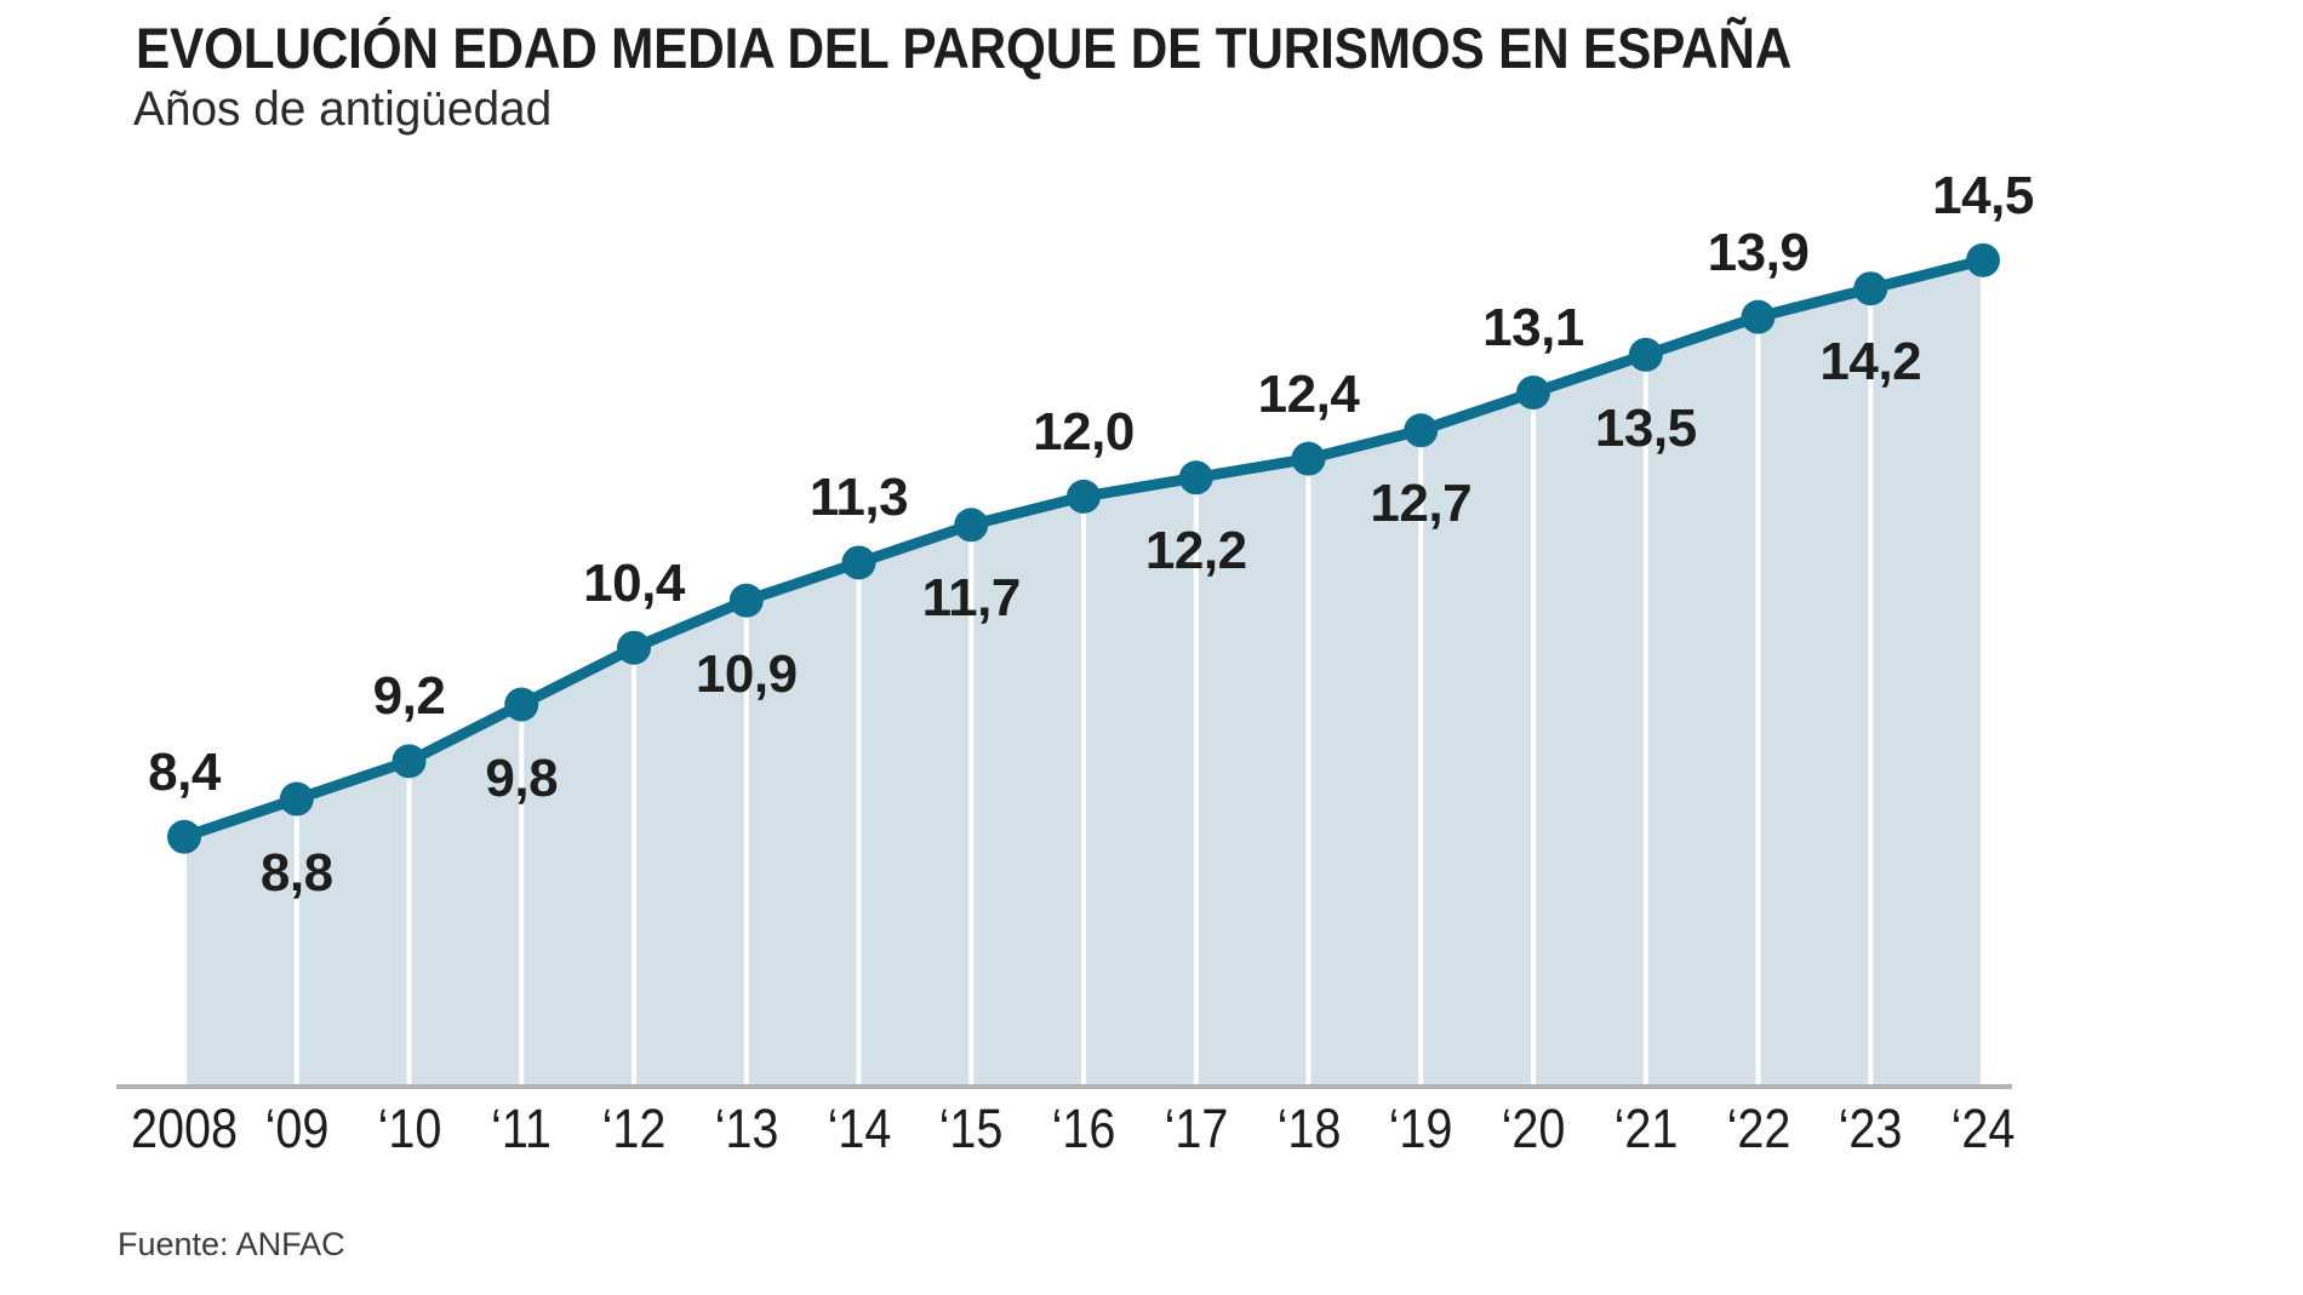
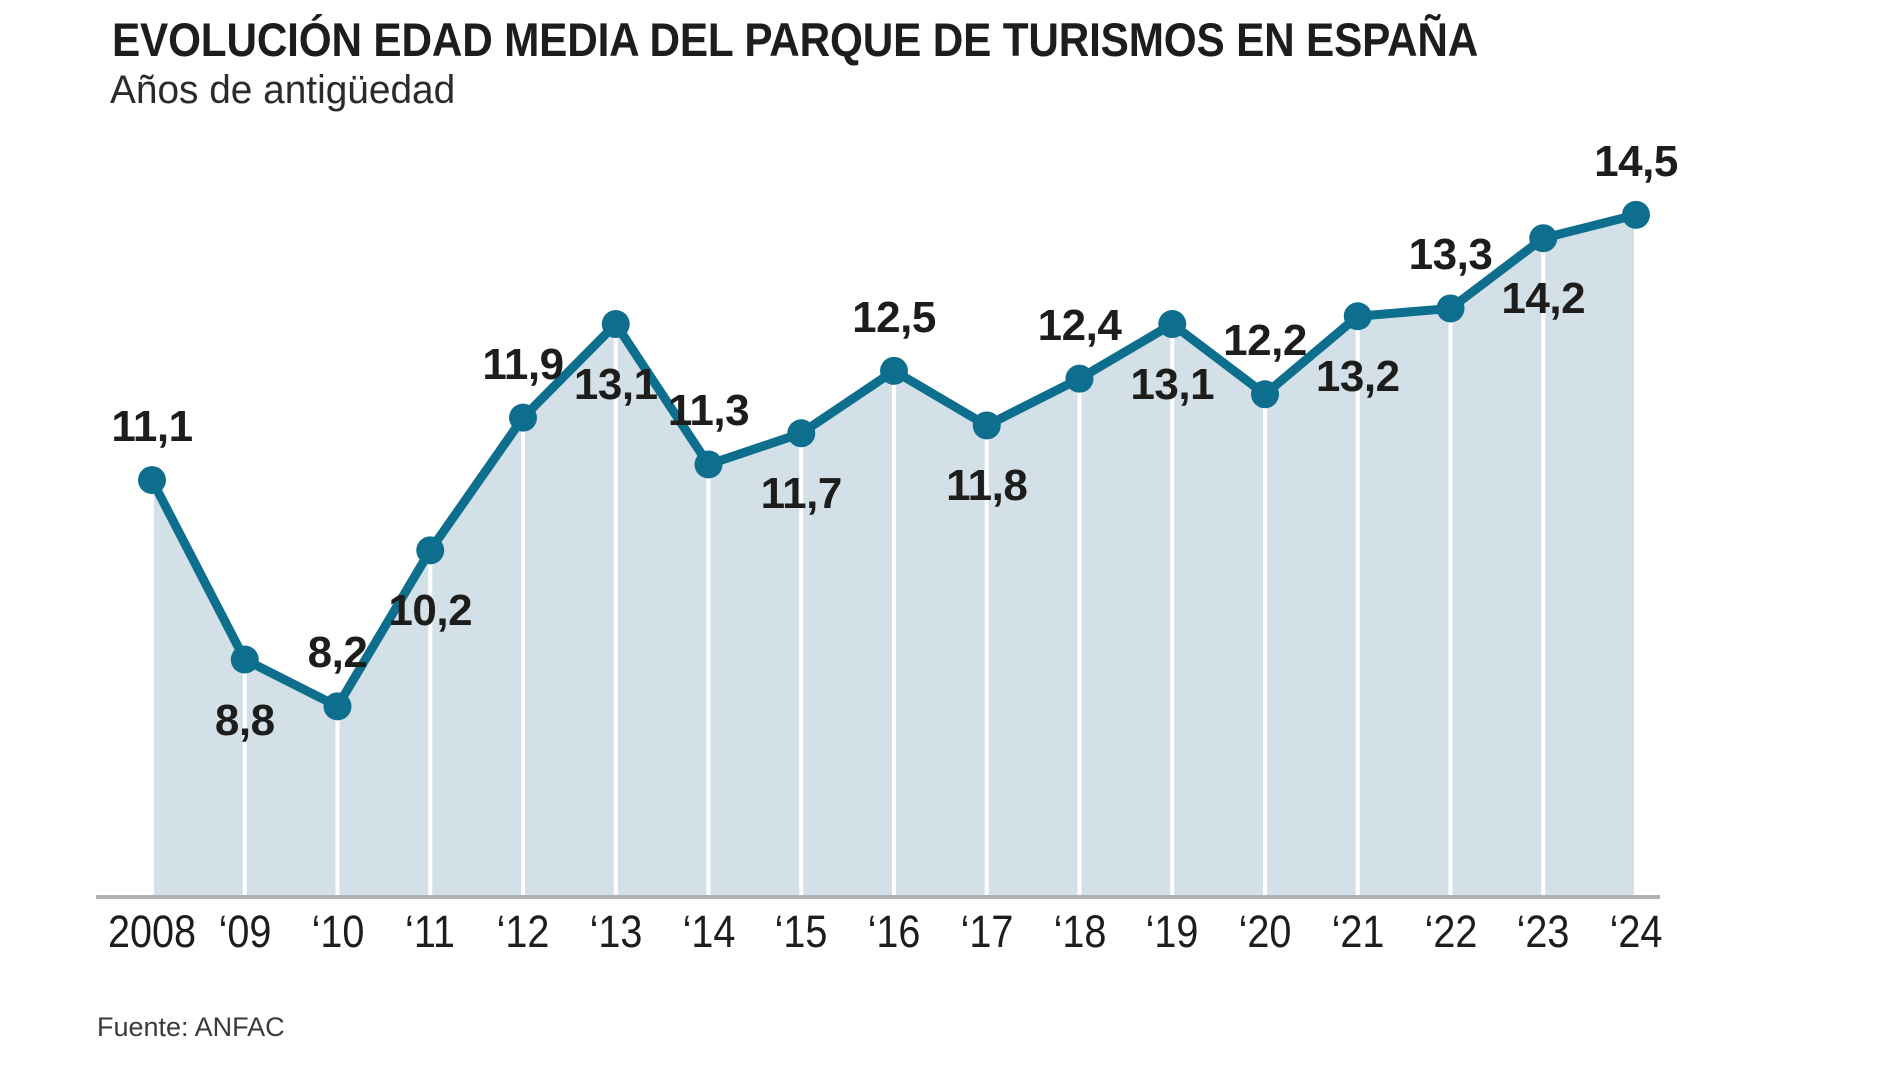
2008: 8,4 -> 11,1
‘10: 9,2 -> 8,2
‘11: 9,8 -> 10,2
‘12: 10,4 -> 11,9
‘13: 10,9 -> 13,1
‘16: 12,0 -> 12,5
‘17: 12,2 -> 11,8
‘19: 12,7 -> 13,1
‘20: 13,1 -> 12,2
‘21: 13,5 -> 13,2
‘22: 13,9 -> 13,3
